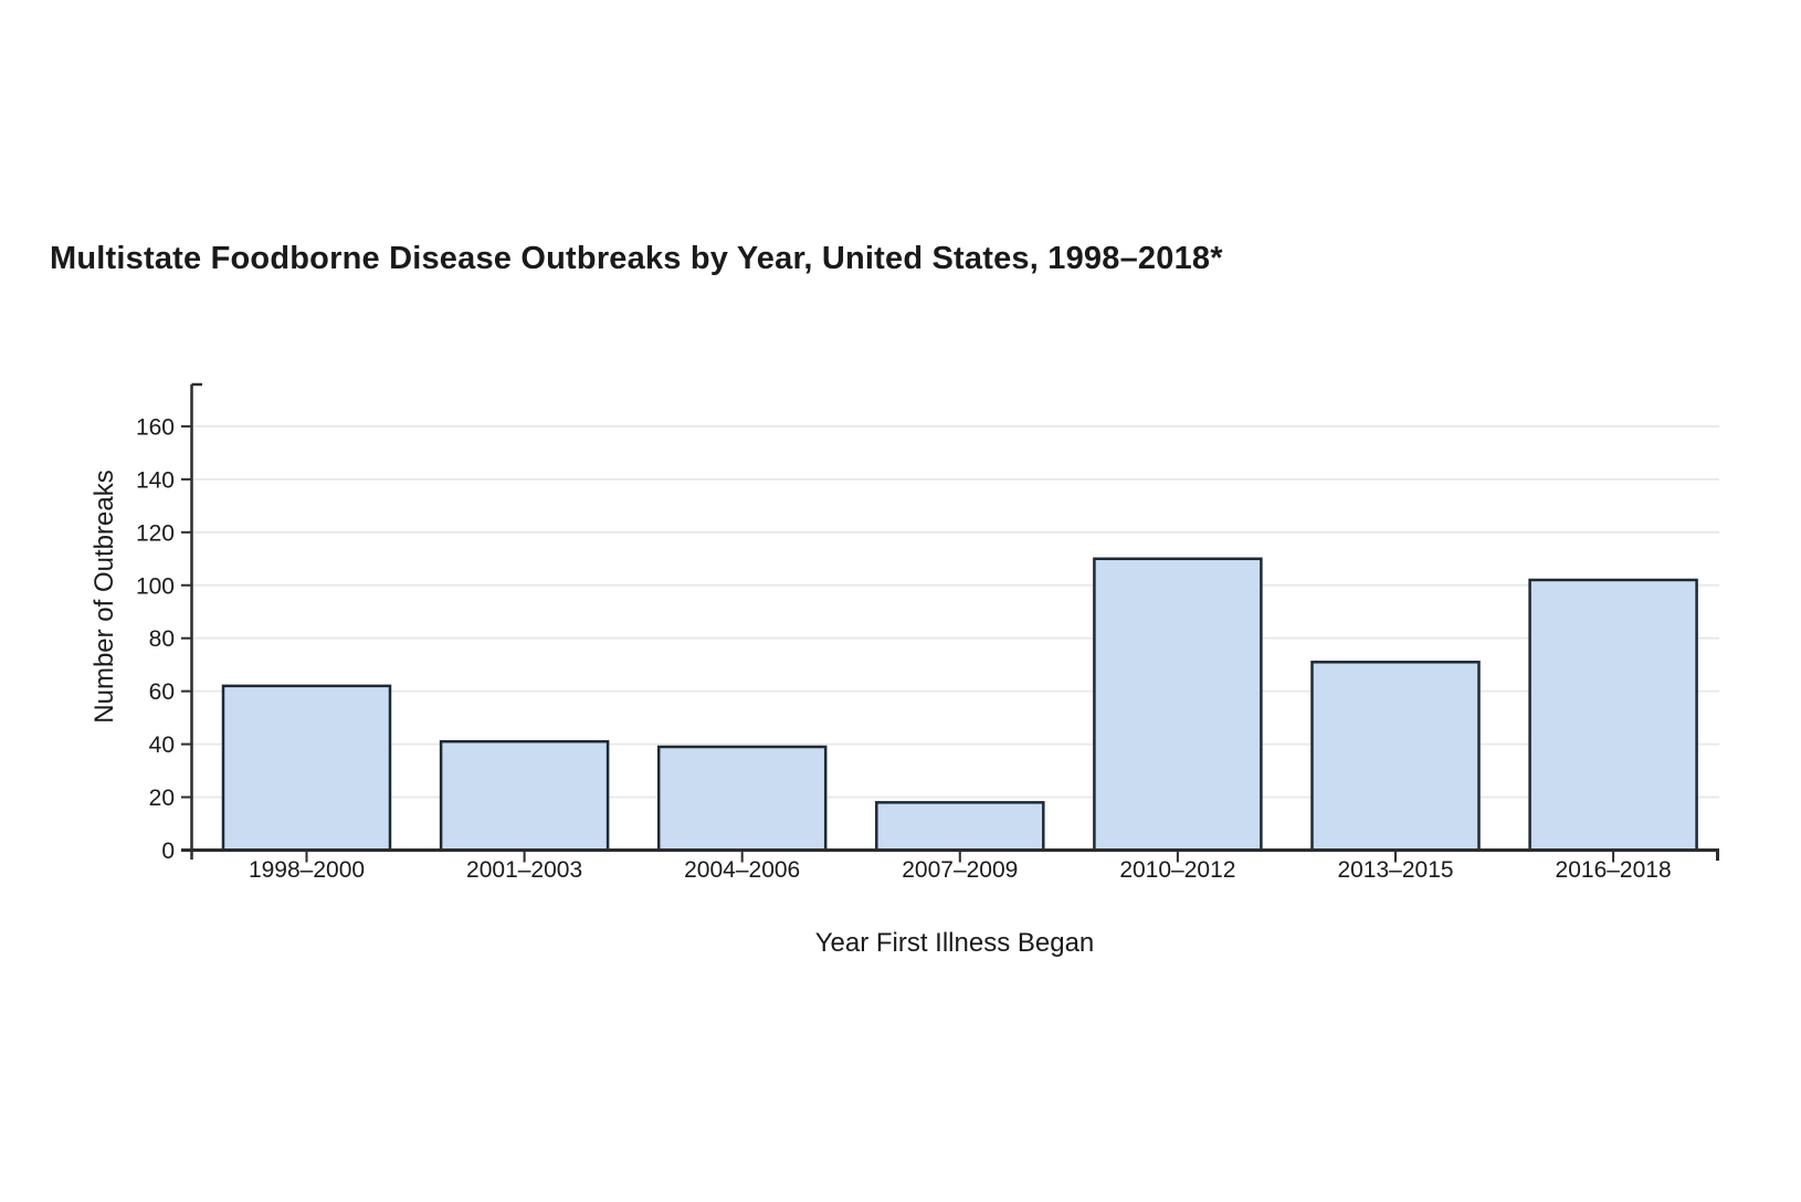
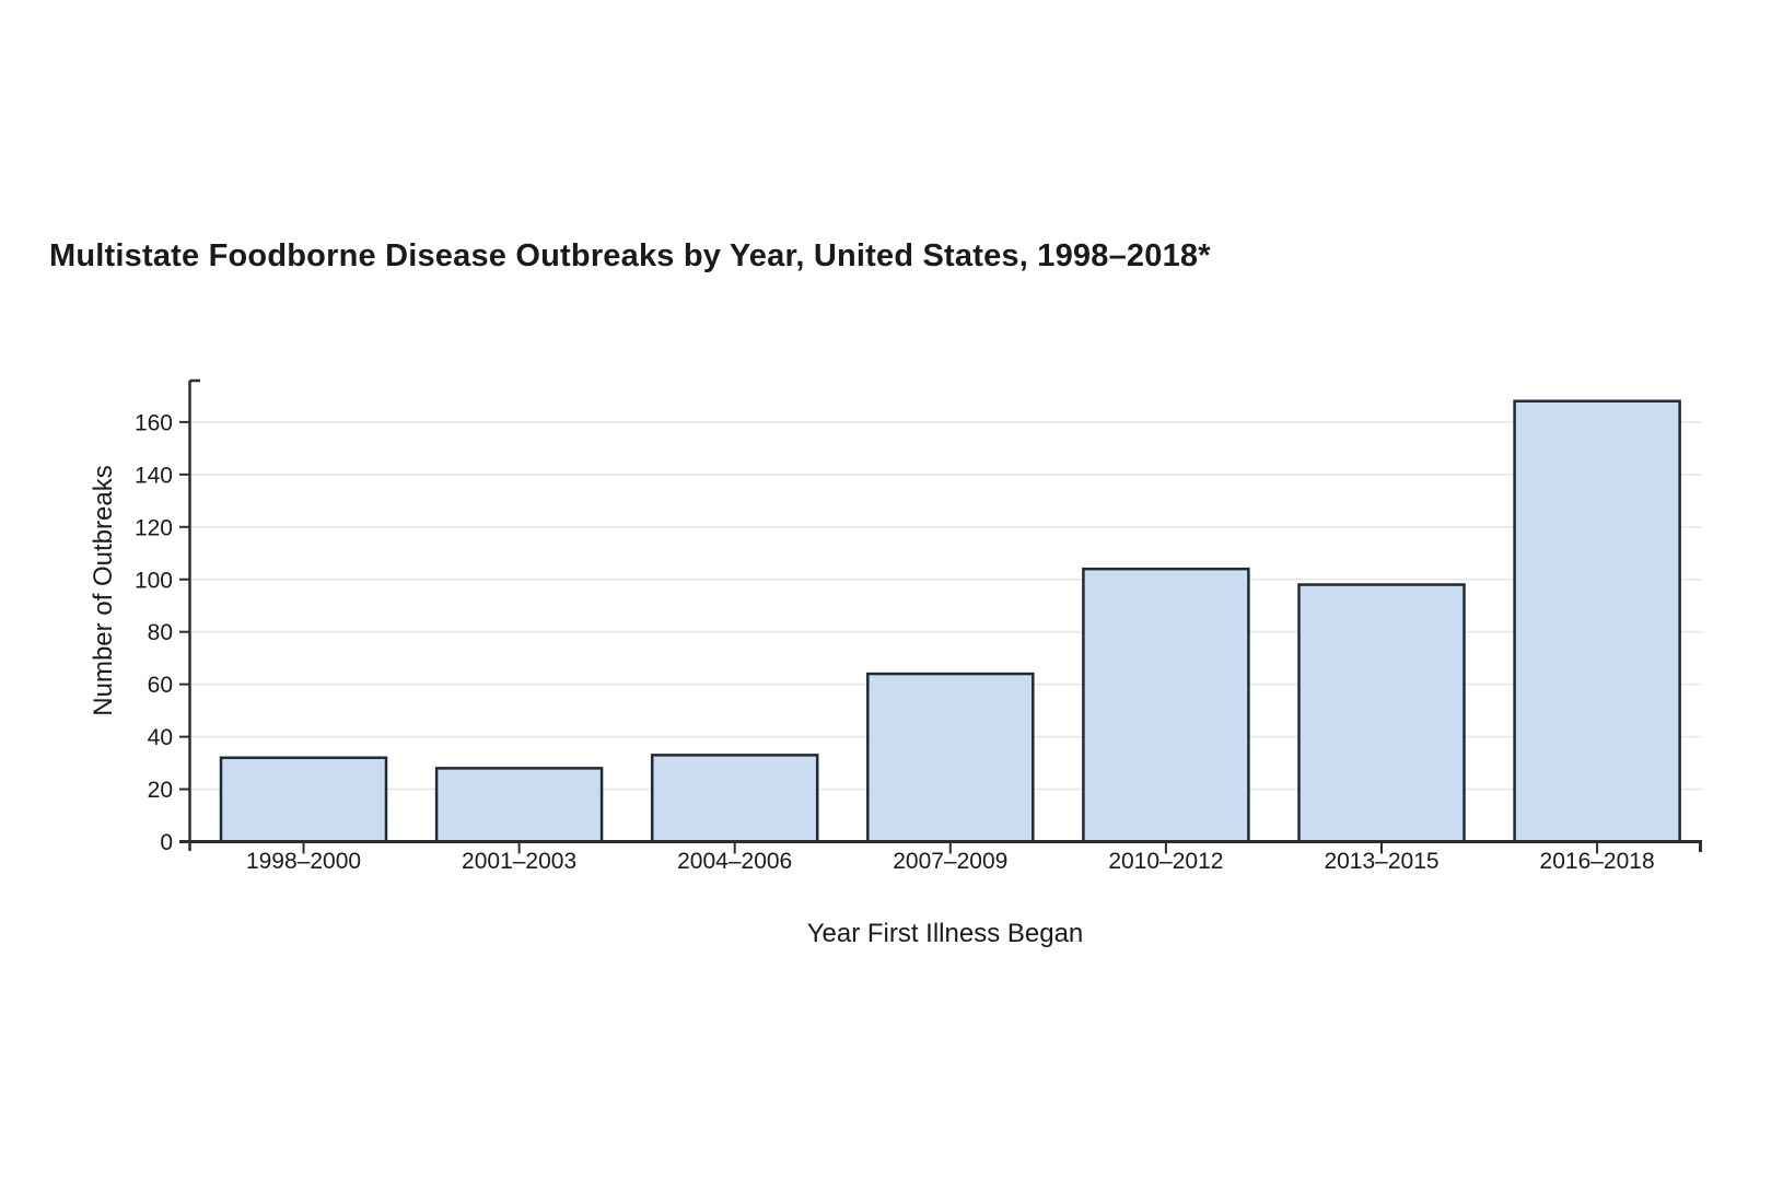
1998–2000: 62 -> 32
2001–2003: 41 -> 28
2004–2006: 39 -> 33
2007–2009: 18 -> 64
2010–2012: 110 -> 104
2013–2015: 71 -> 98
2016–2018: 102 -> 168
